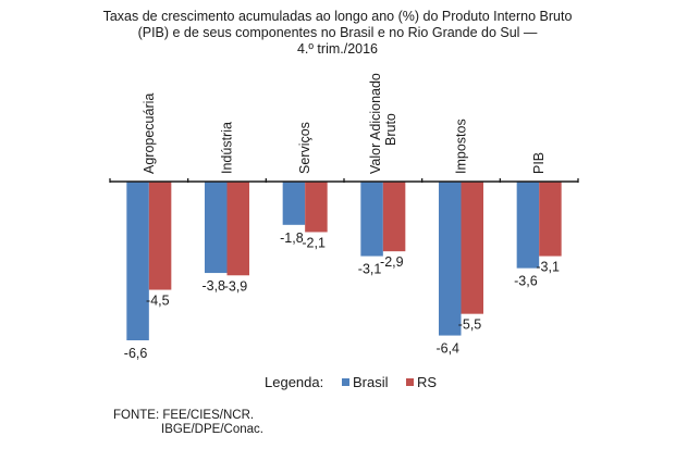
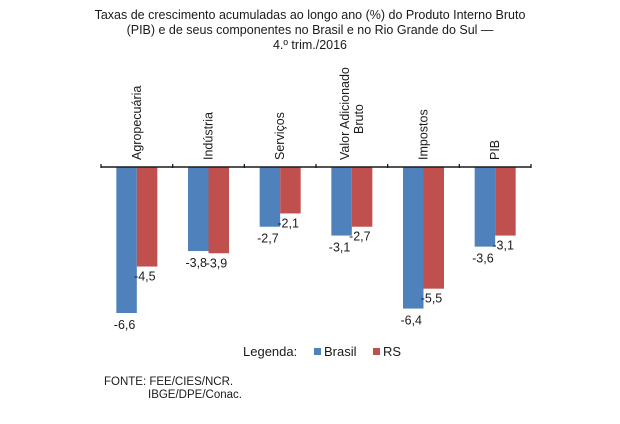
Brasil/Serviços: -1,8 -> -2,7
RS/Valor Adicionado Bruto: -2,9 -> -2,7
